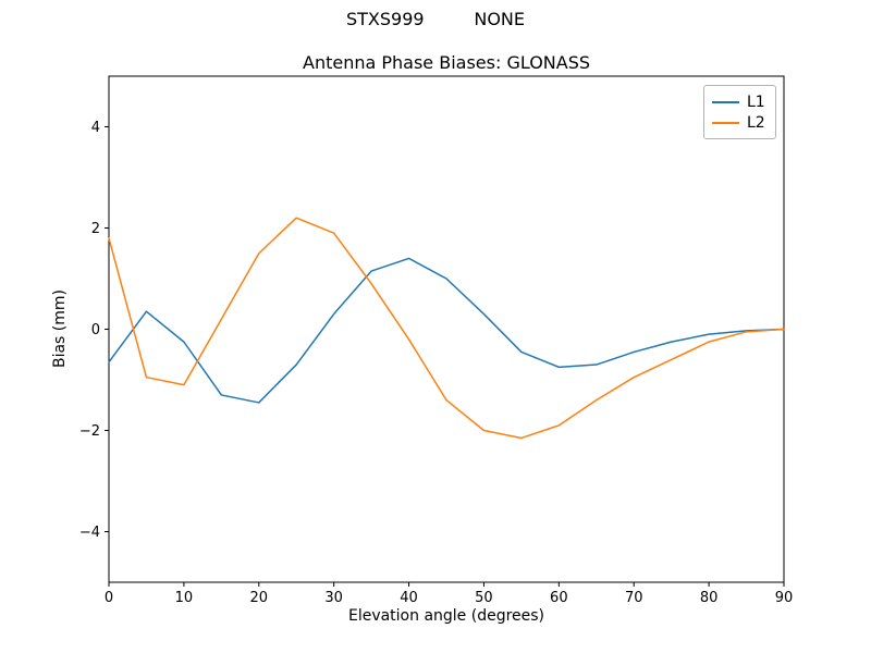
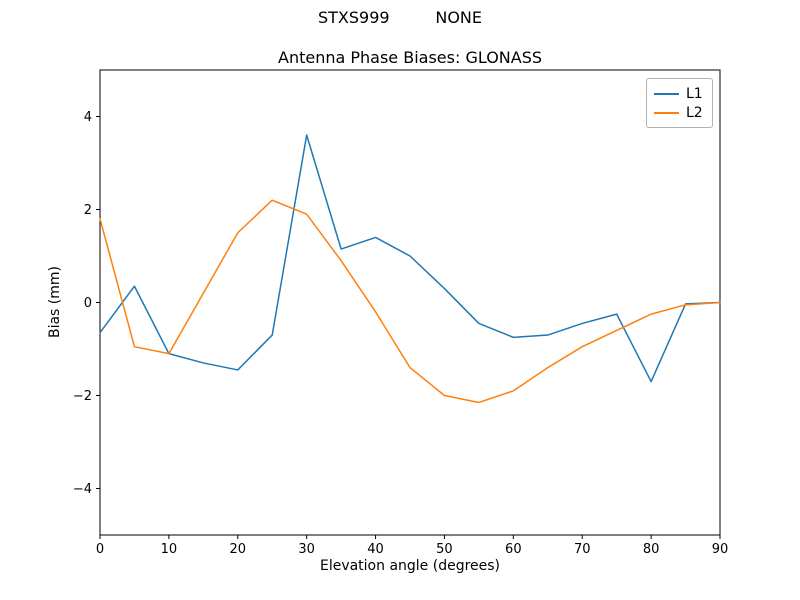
L1/10: -0.2 -> -1.1
L1/30: 0.3 -> 3.6
L1/80: -0.1 -> -1.7
